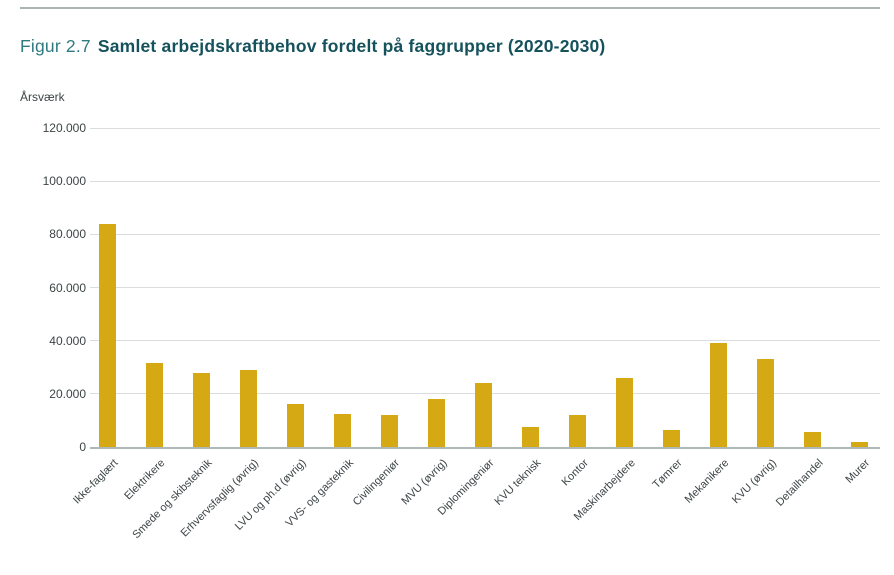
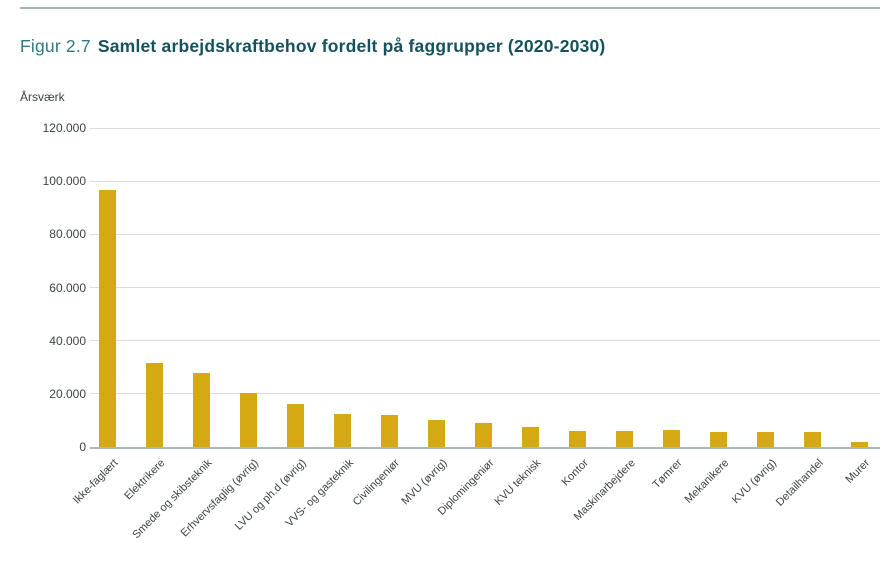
Ikke-faglært: 84000 -> 96000
Erhvervsfaglig (øvrig): 29000 -> 20000
MVU (øvrig): 18000 -> 10000
Diplomingeniør: 24000 -> 9000
Kontor: 12000 -> 6000
Maskinarbejdere: 26000 -> 6000
Mekanikere: 39000 -> 6000
KVU (øvrig): 33000 -> 6000
